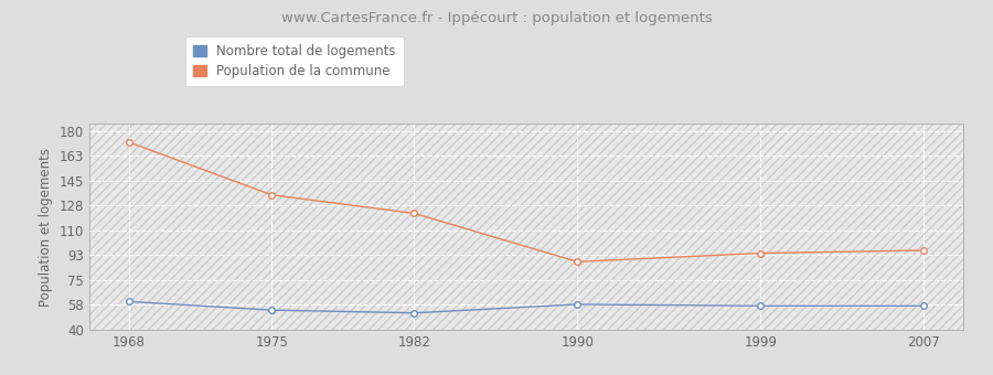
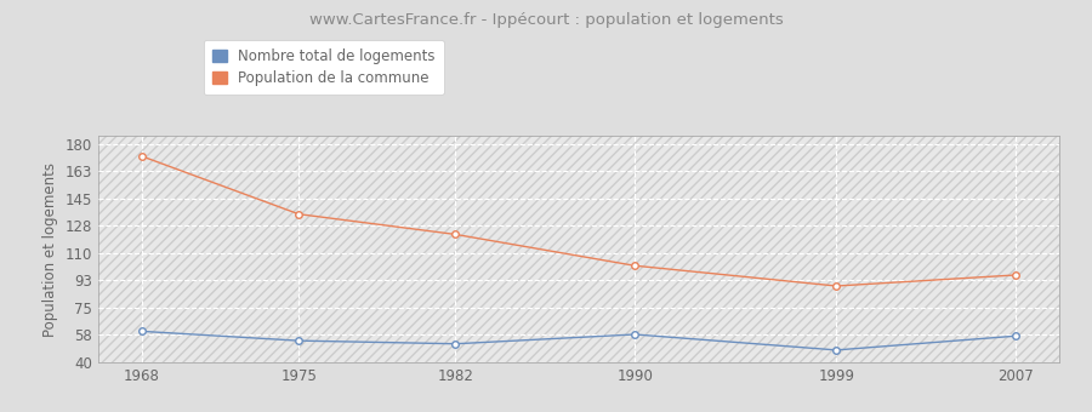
Population de la commune/1990: 88 -> 102
Population de la commune/1999: 94 -> 89
Nombre total de logements/1999: 57 -> 48
